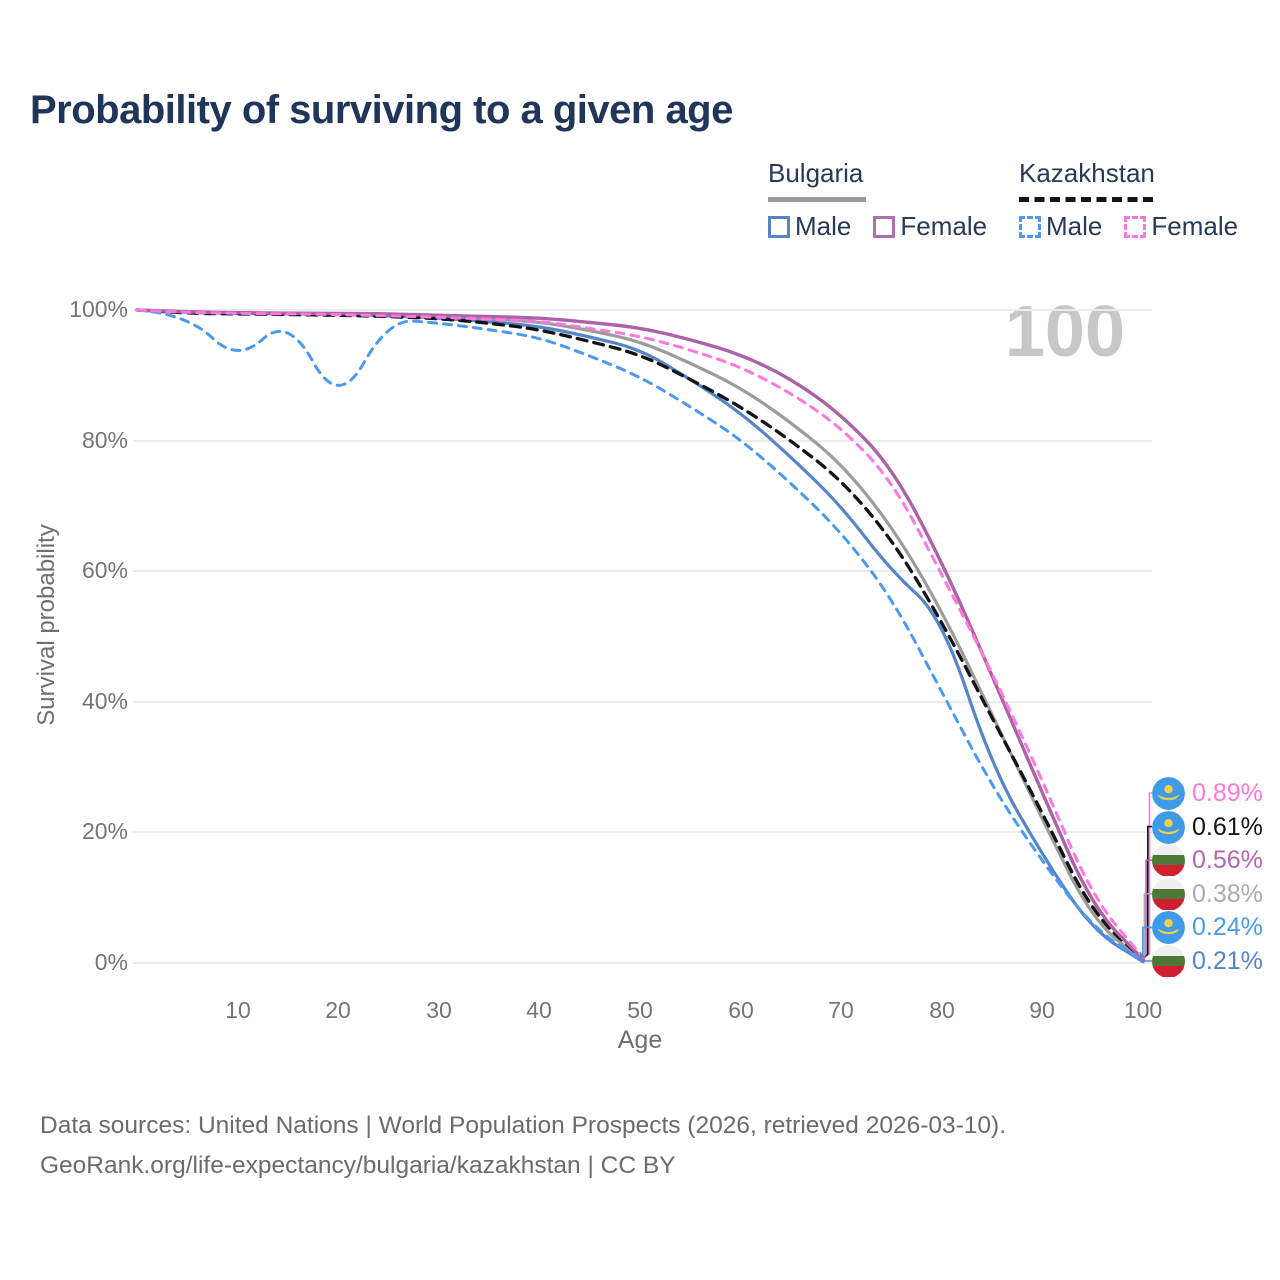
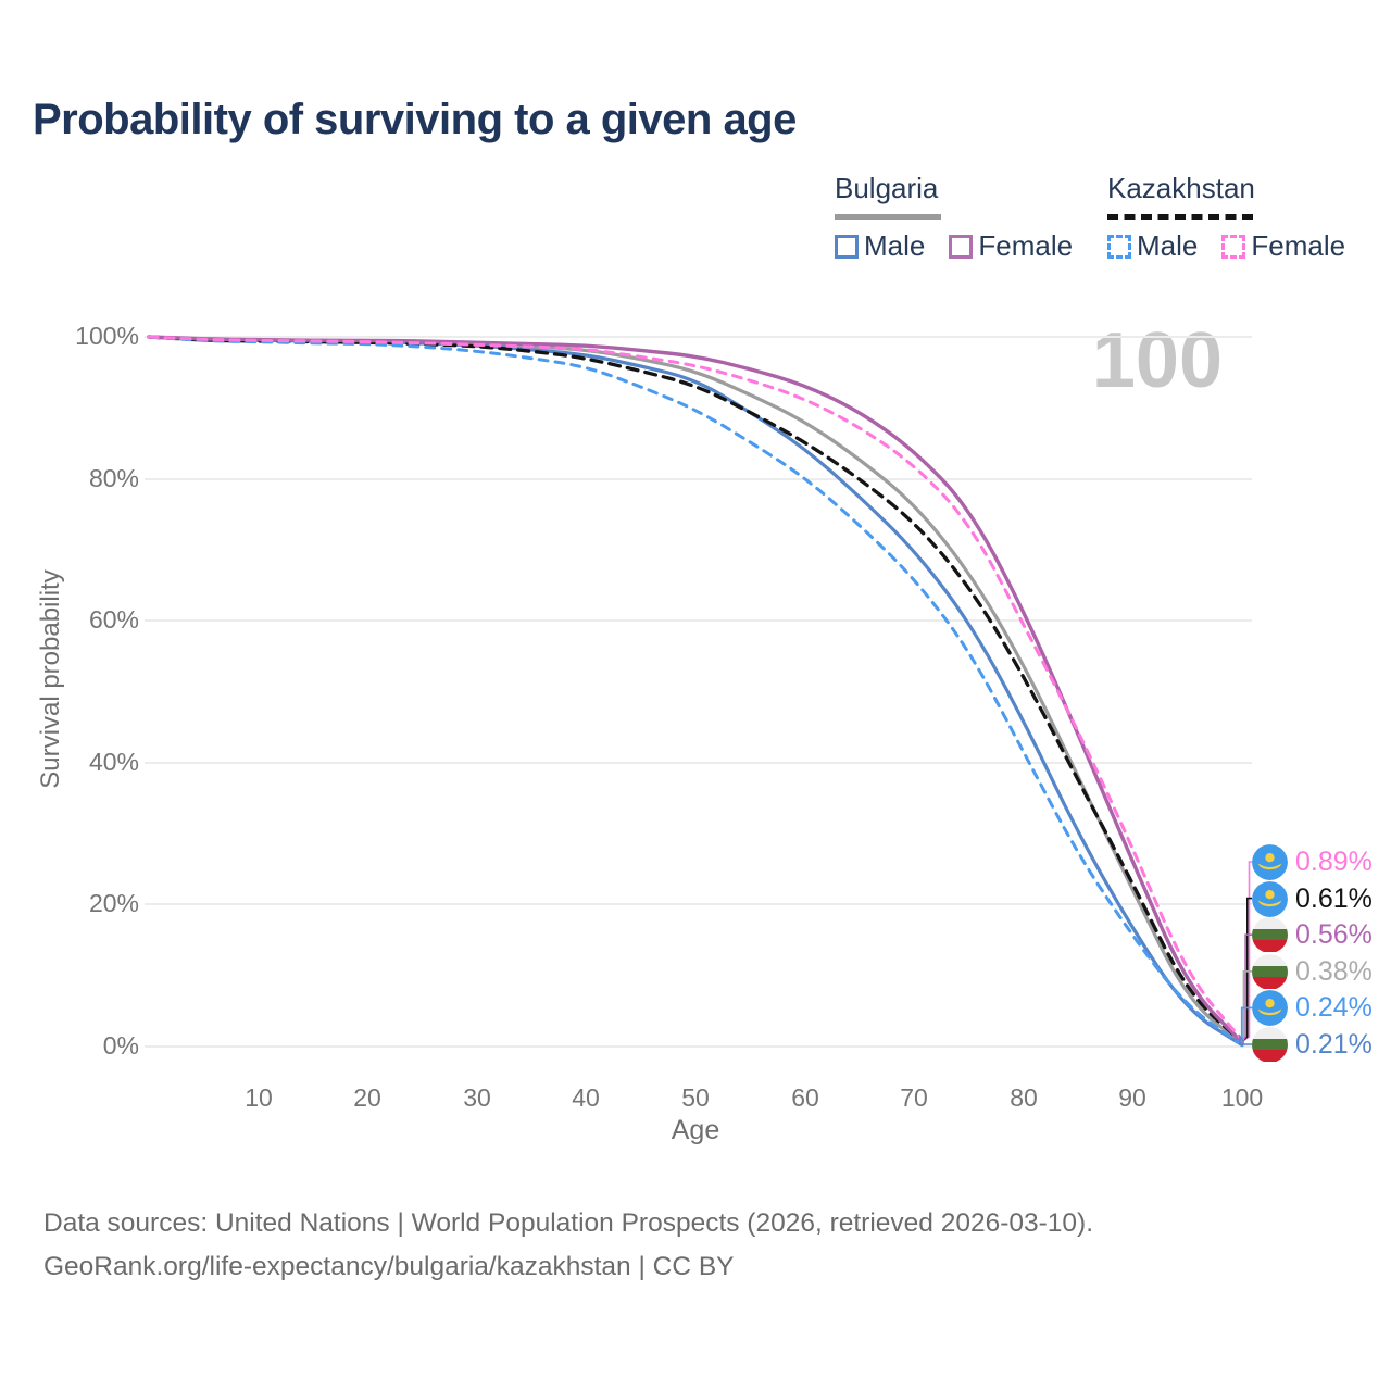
Kazakhstan Male/10: 92% -> 99%
Kazakhstan Male/20: 85% -> 99%
Bulgaria Male/80: 53% -> 46%
